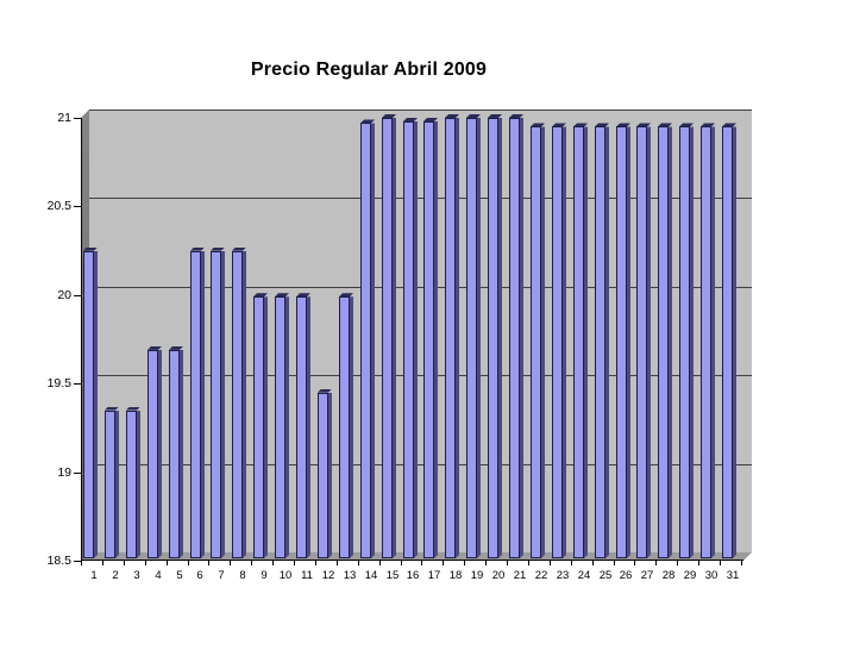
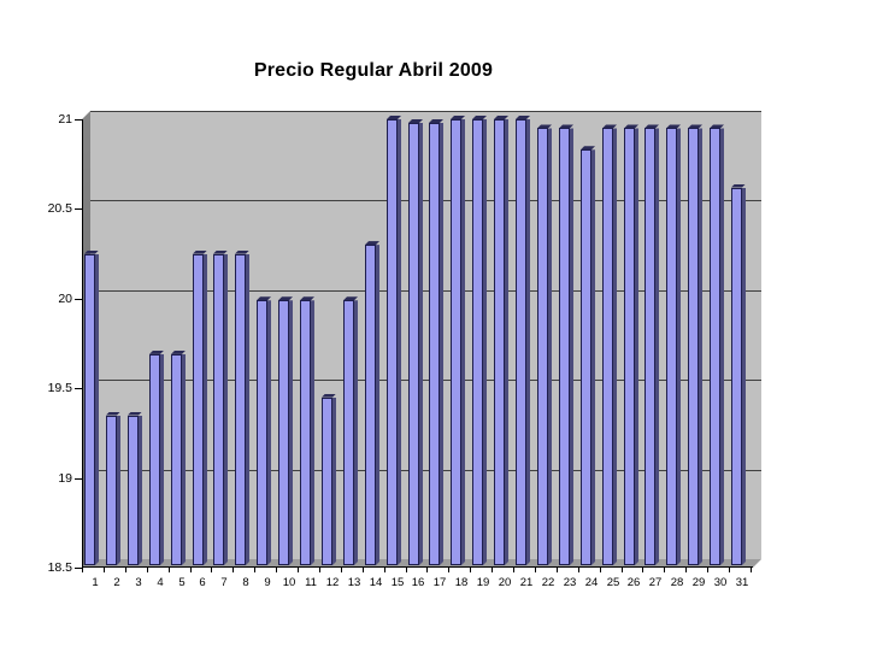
14: 20.97 -> 20.30
24: 20.95 -> 20.83
31: 20.95 -> 20.62
